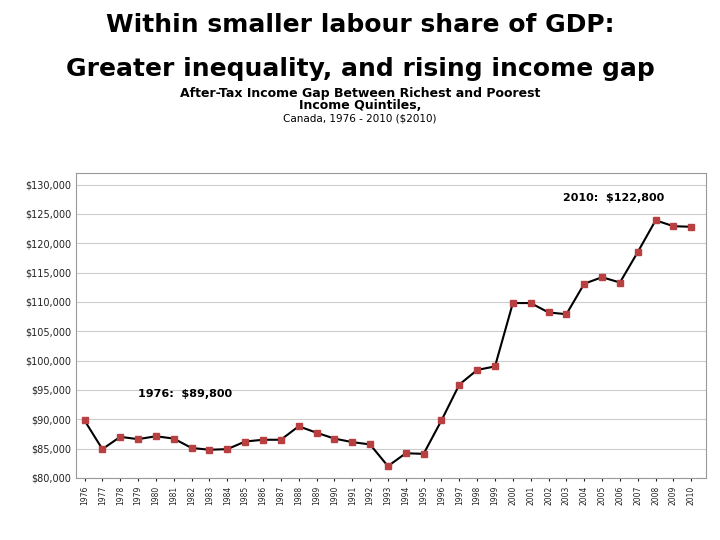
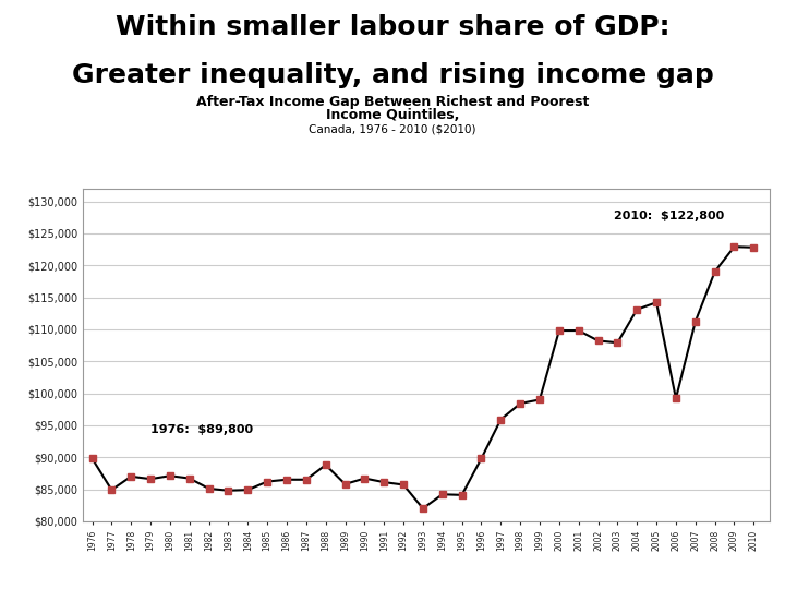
1989: $87,700 -> $85,800
2006: $113,300 -> $99,200
2007: $118,500 -> $111,200
2008: $123,900 -> $119,000
